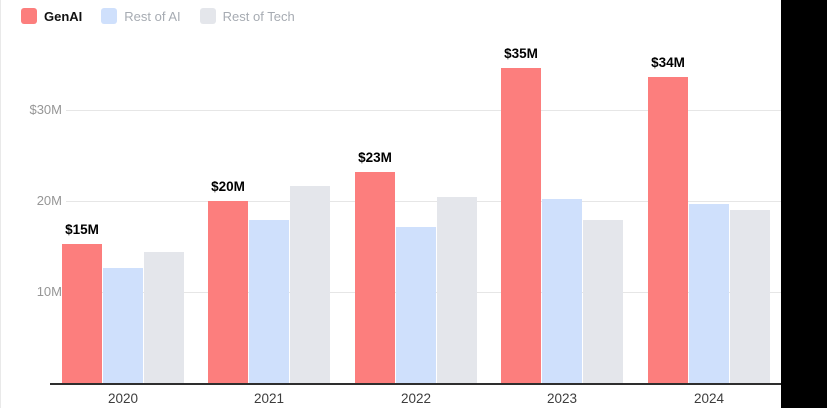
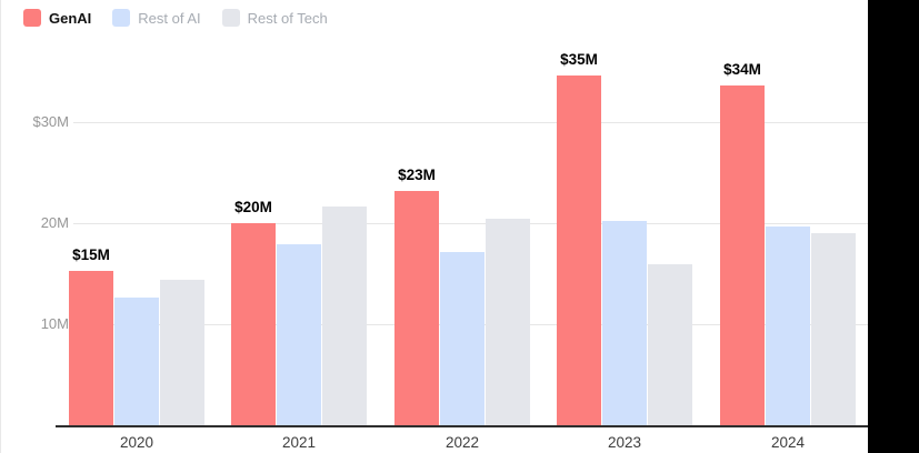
Rest of Tech/2023: $18M -> $16M
